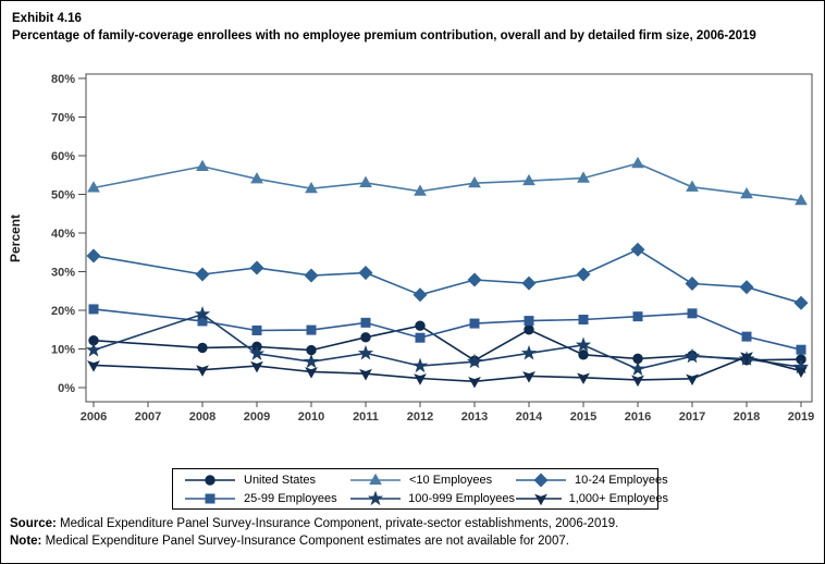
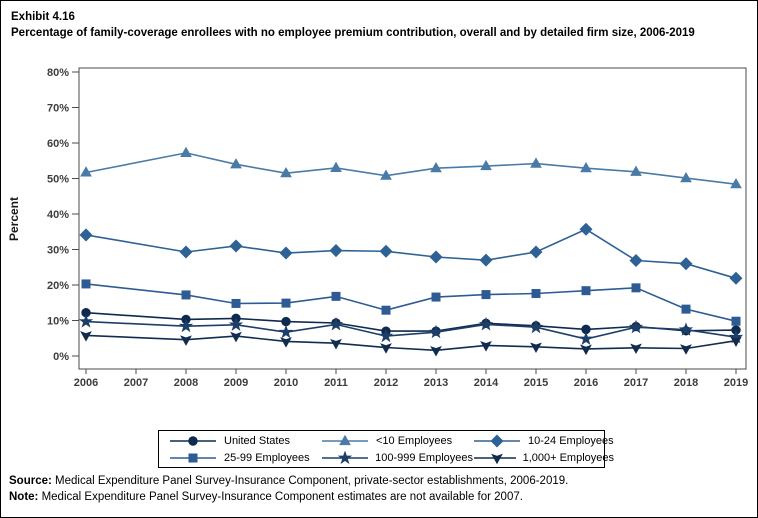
100-999 Employees/2008: 19% -> 8%
United States/2011: 13% -> 9%
United States/2012: 16% -> 7%
10-24 Employees/2012: 24% -> 30%
United States/2014: 15% -> 9%
100-999 Employees/2015: 11% -> 8%
<10 Employees/2016: 58% -> 53%
1,000+ Employees/2018: 8% -> 2%
